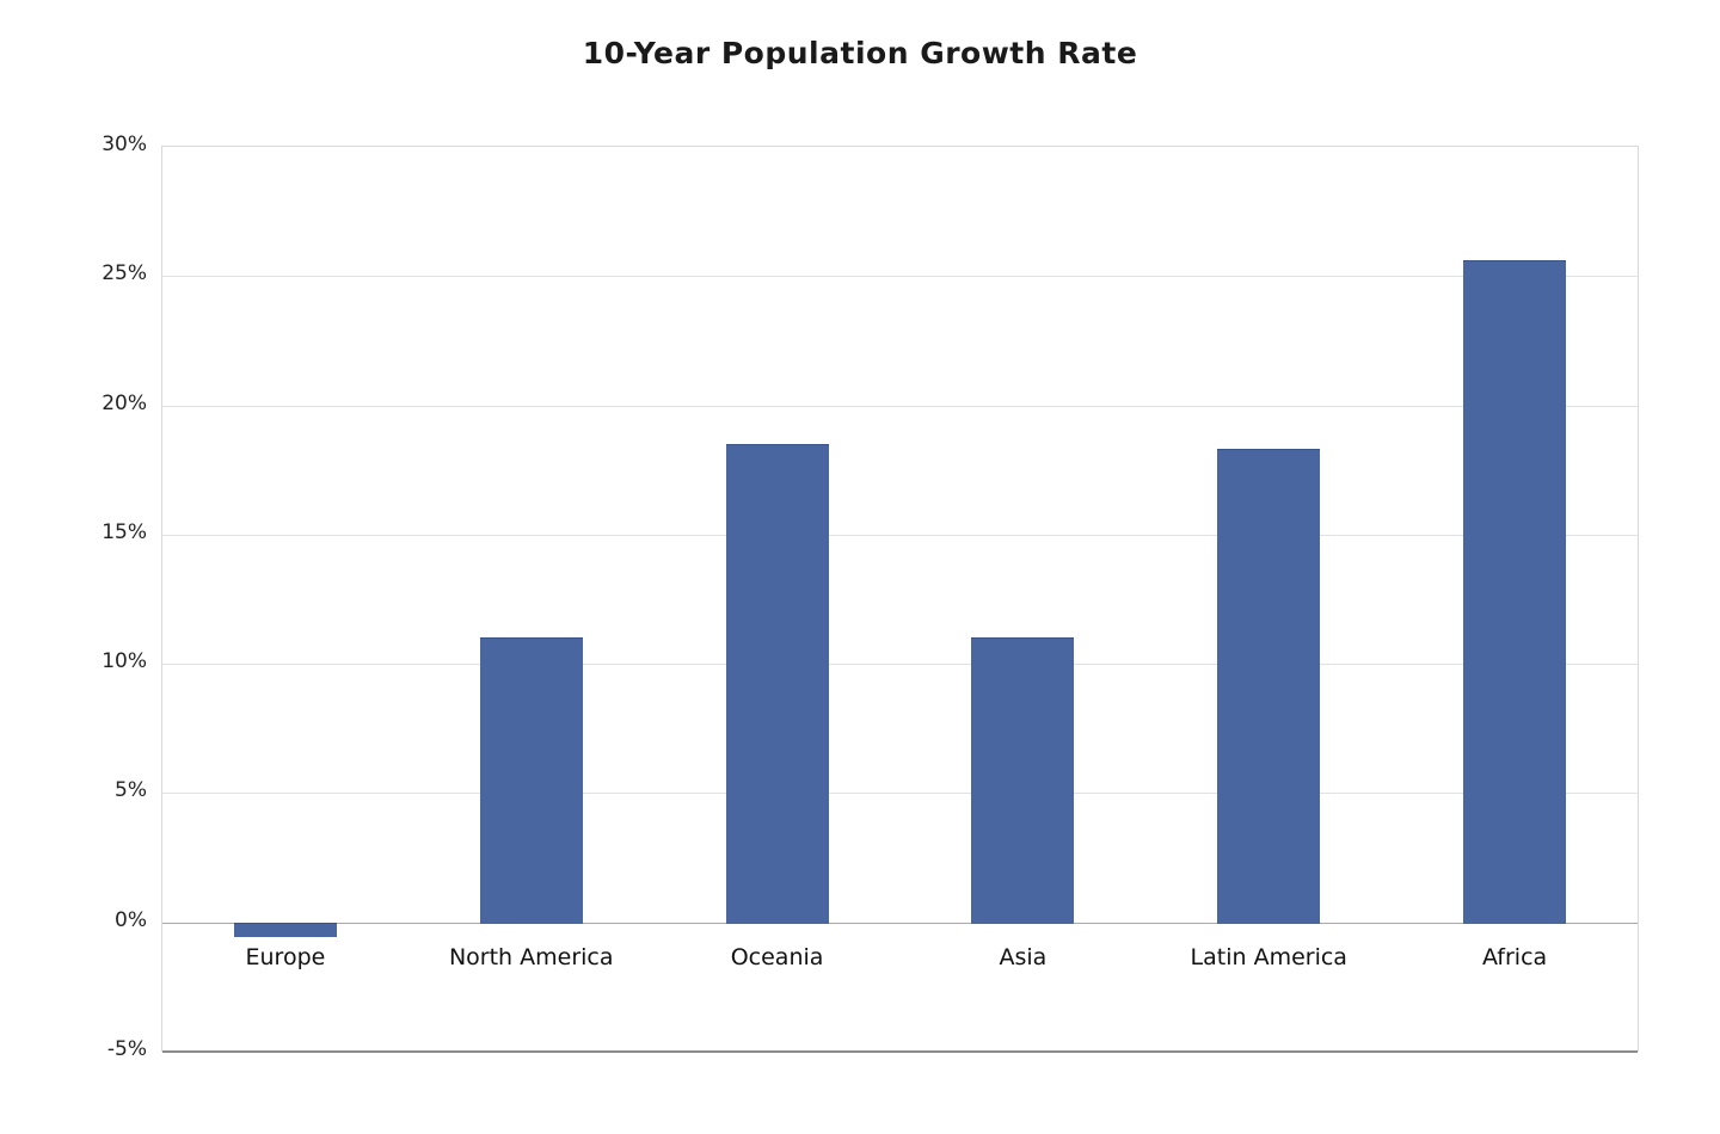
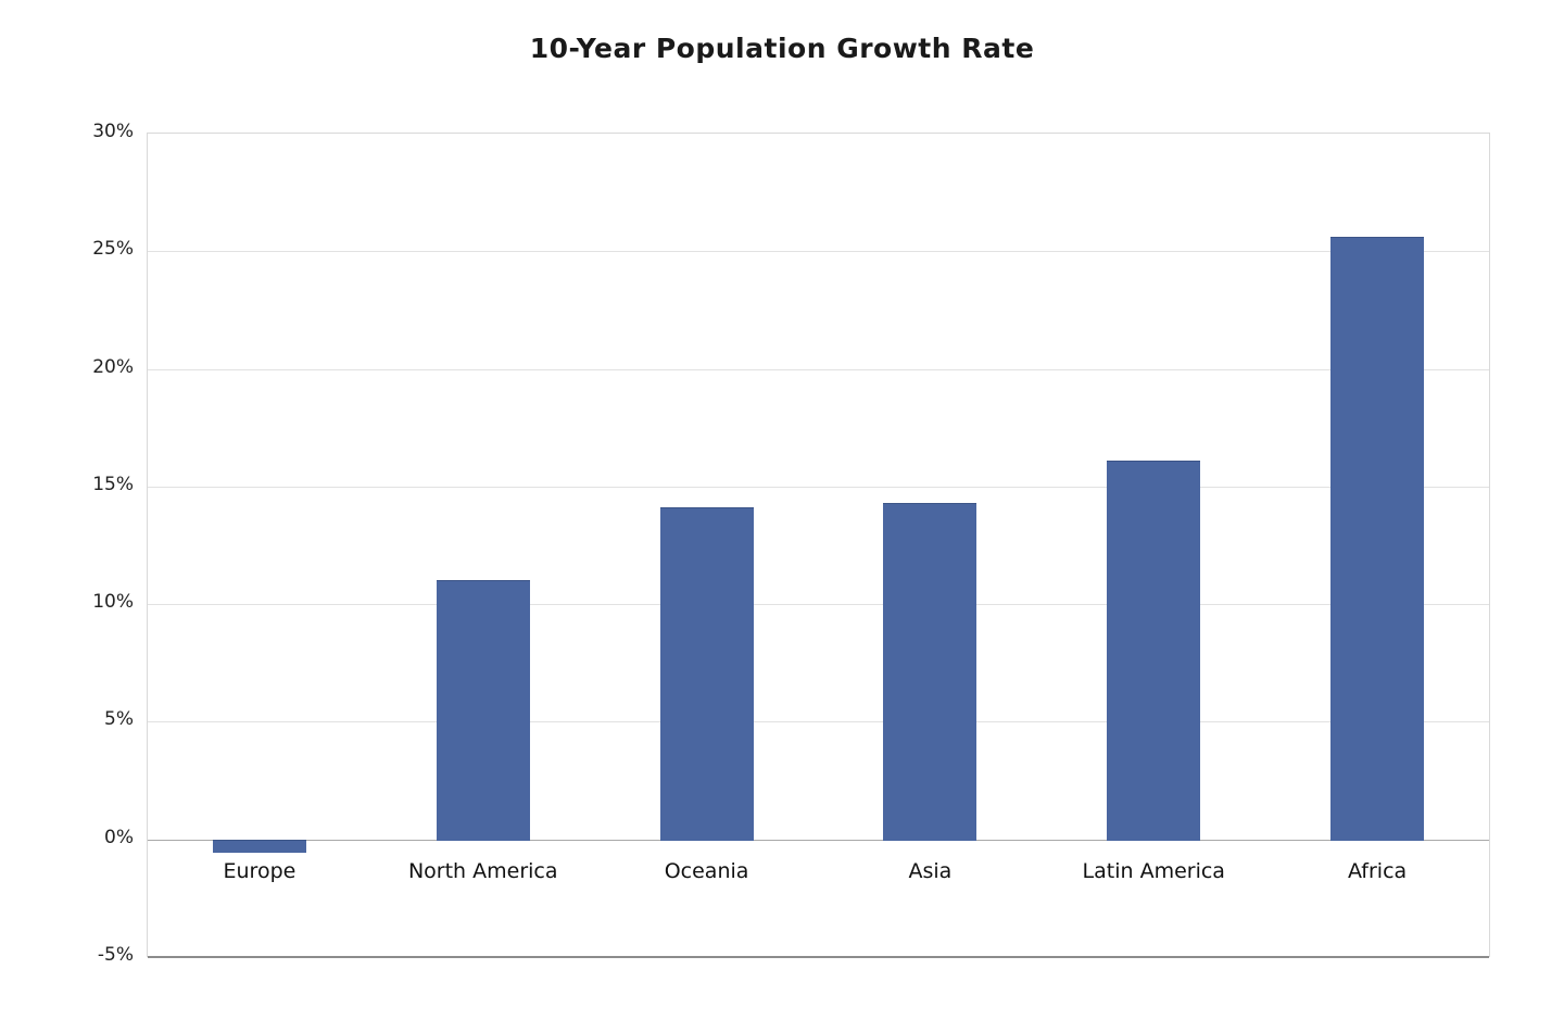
Oceania: 18.5% -> 14.1%
Asia: 11.0% -> 14.3%
Latin America: 18.3% -> 16.1%
